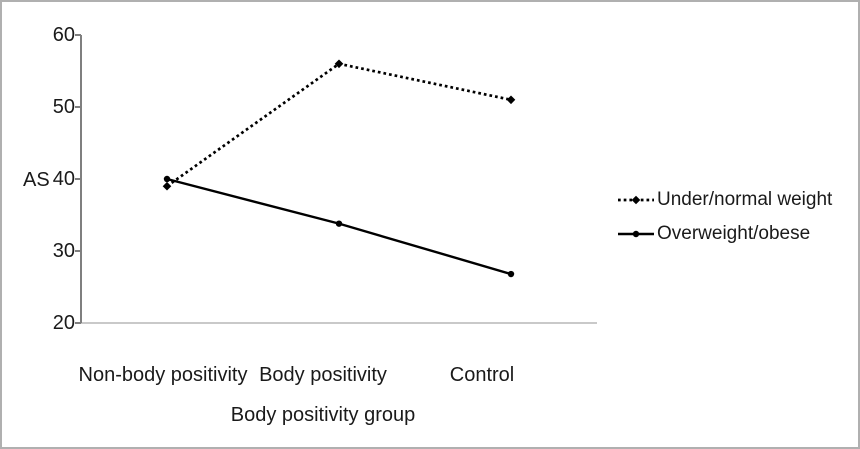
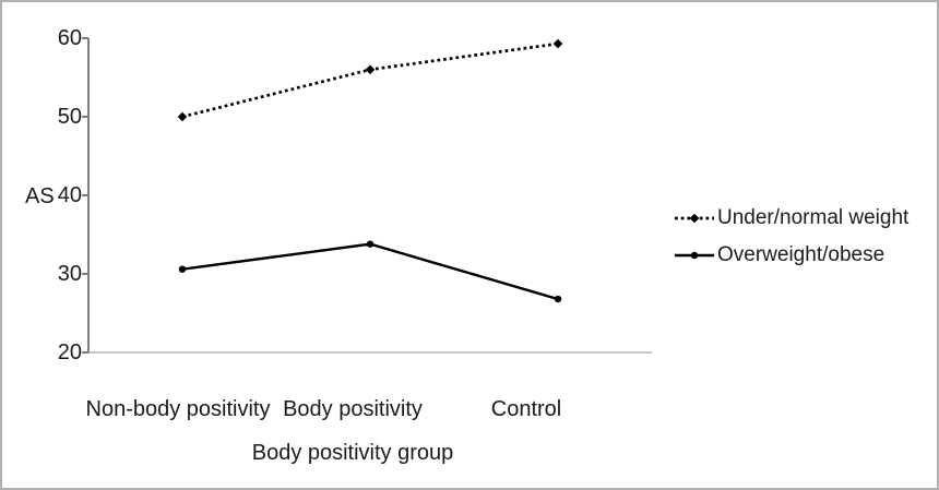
Under/normal weight/Non-body positivity: 39 -> 50
Overweight/obese/Non-body positivity: 40 -> 31
Under/normal weight/Control: 51 -> 59
